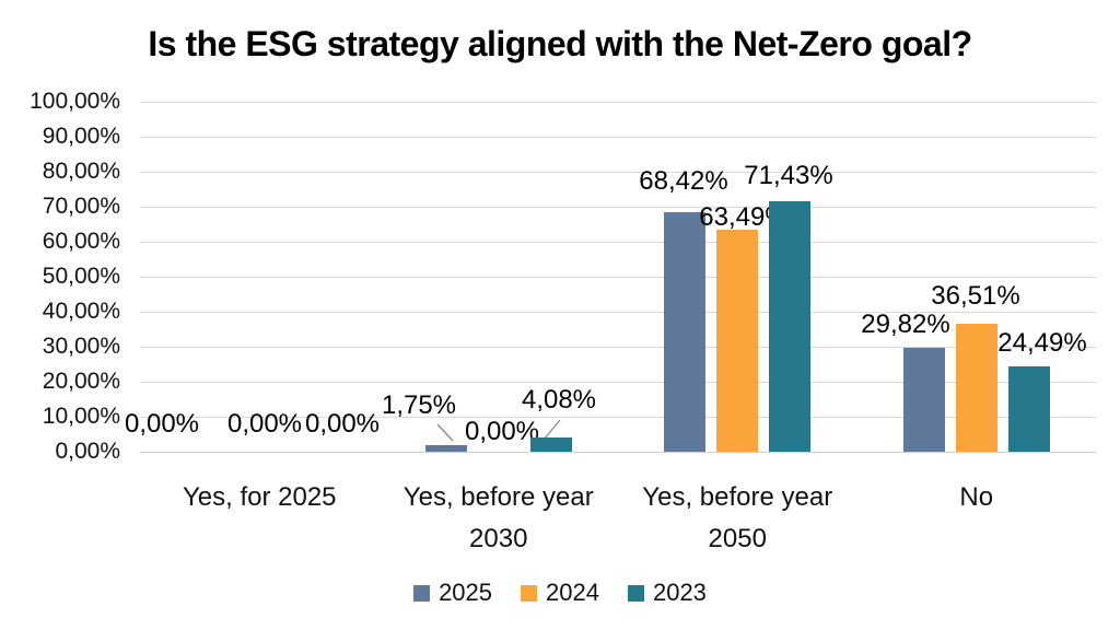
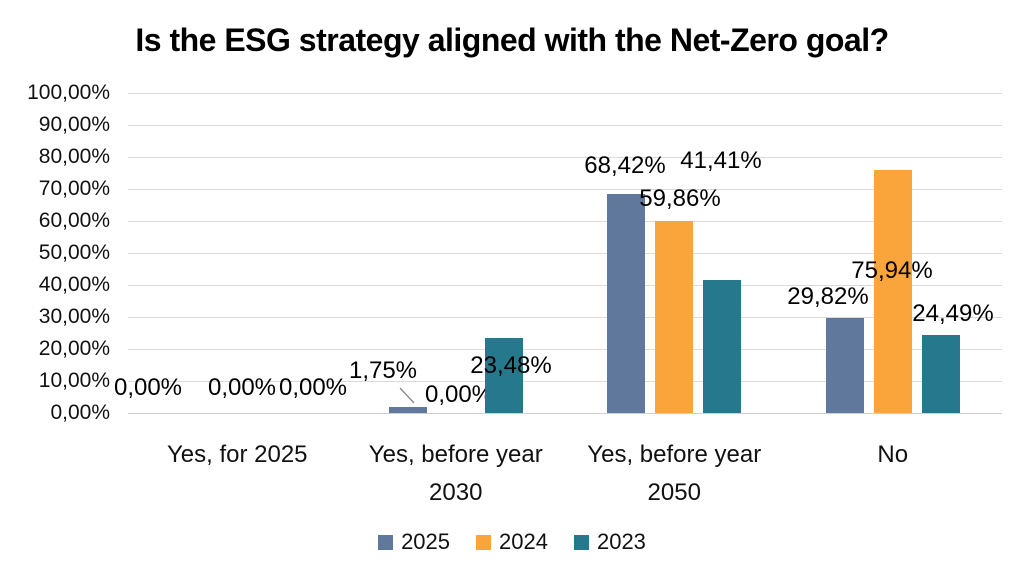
2023/Yes, before year 2030: 4,08% -> 23,48%
2024/Yes, before year 2050: 63,49% -> 59,86%
2023/Yes, before year 2050: 71,43% -> 41,41%
2024/No: 36,51% -> 75,94%
